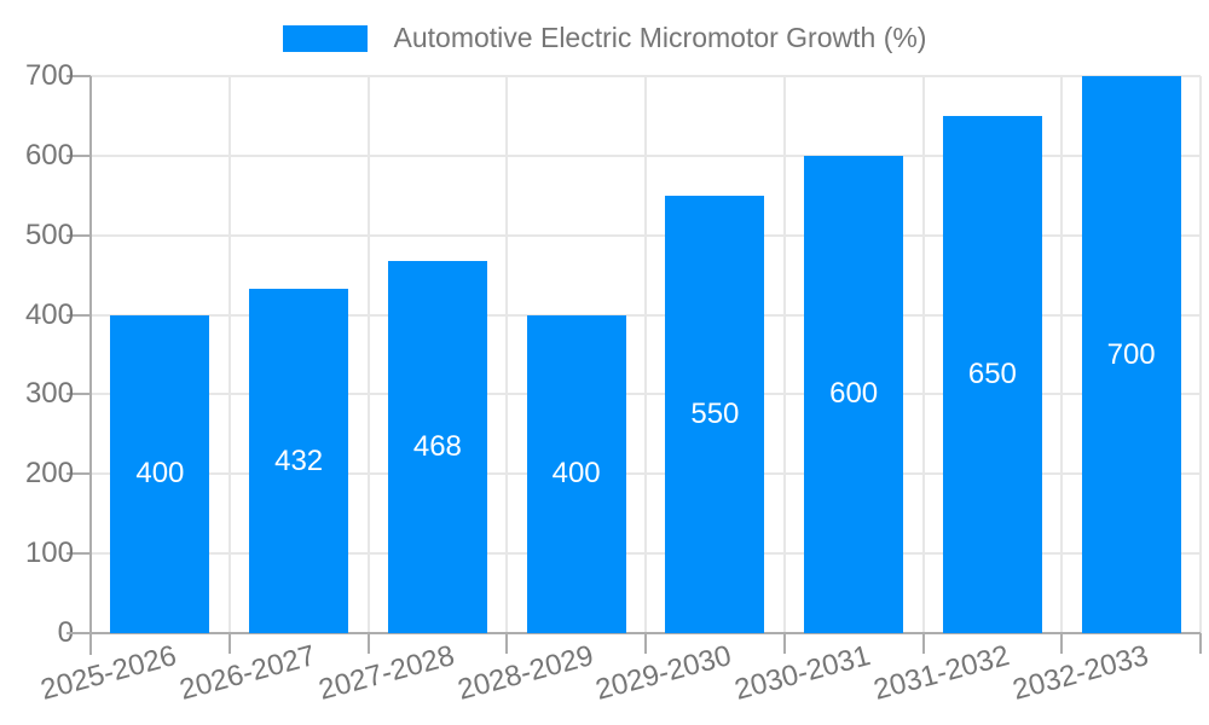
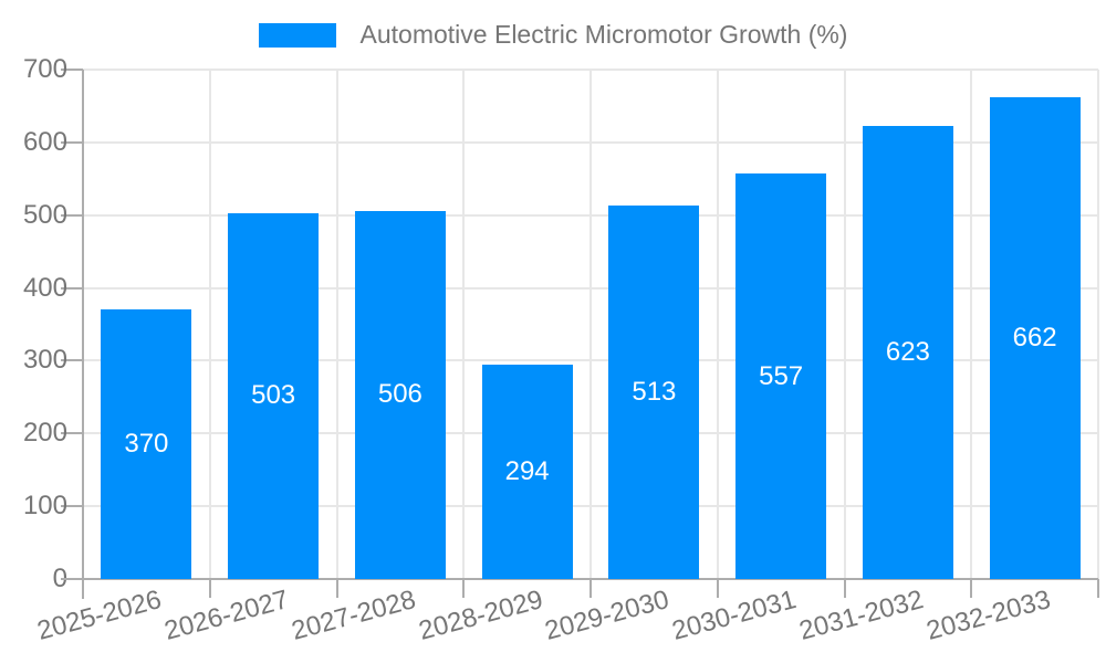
2025-2026: 400 -> 370
2026-2027: 432 -> 503
2027-2028: 468 -> 506
2028-2029: 400 -> 294
2029-2030: 550 -> 513
2030-2031: 600 -> 557
2031-2032: 650 -> 623
2032-2033: 700 -> 662
